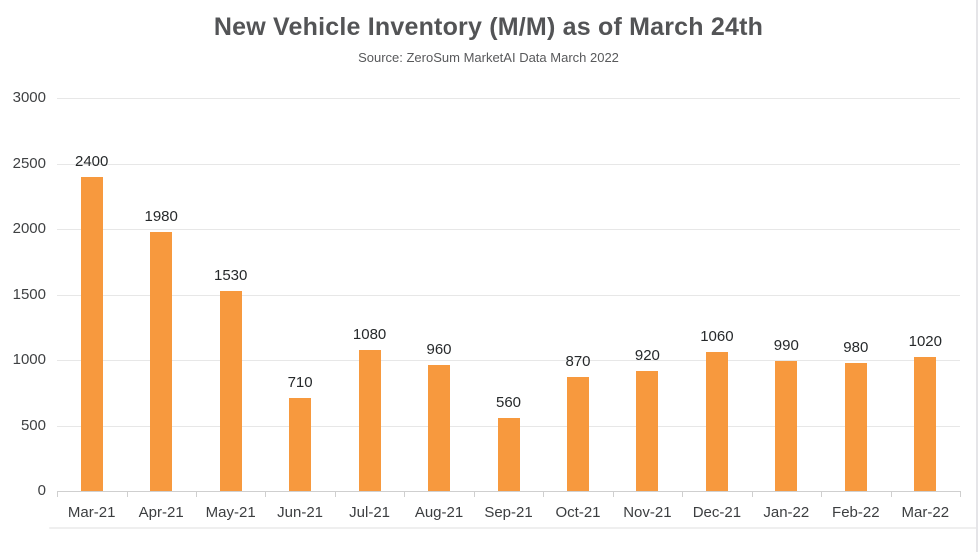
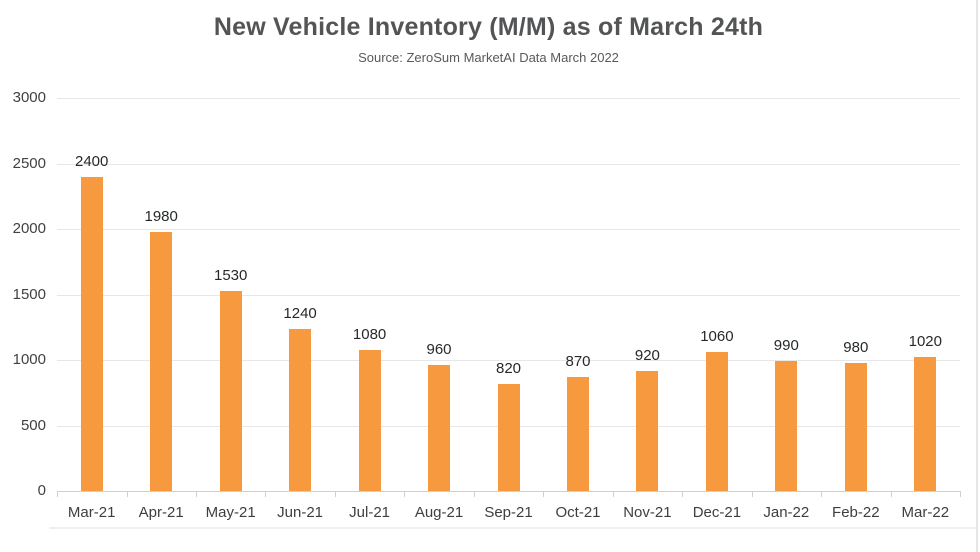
Jun-21: 710 -> 1240
Sep-21: 560 -> 820
